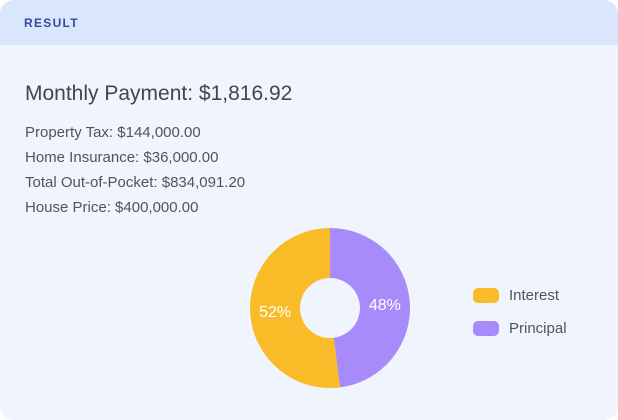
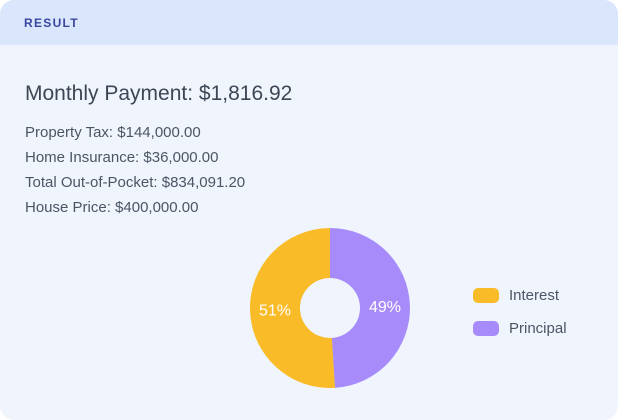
Interest: 52% -> 51%
Principal: 48% -> 49%
